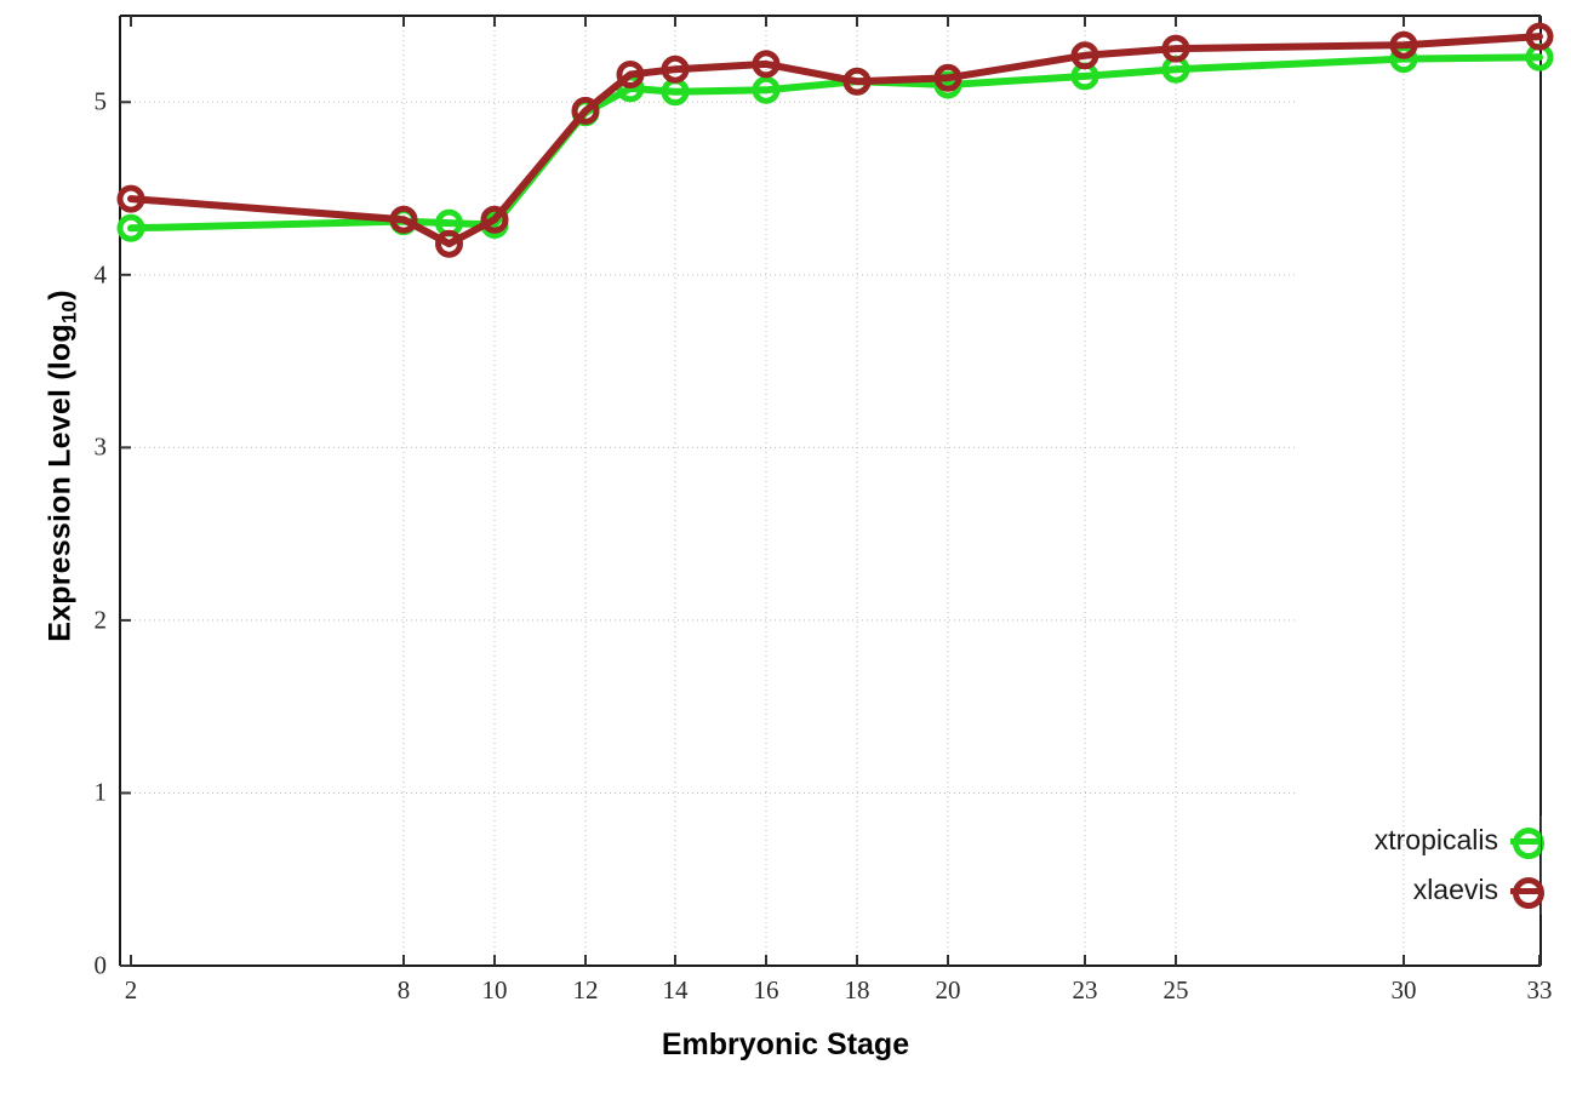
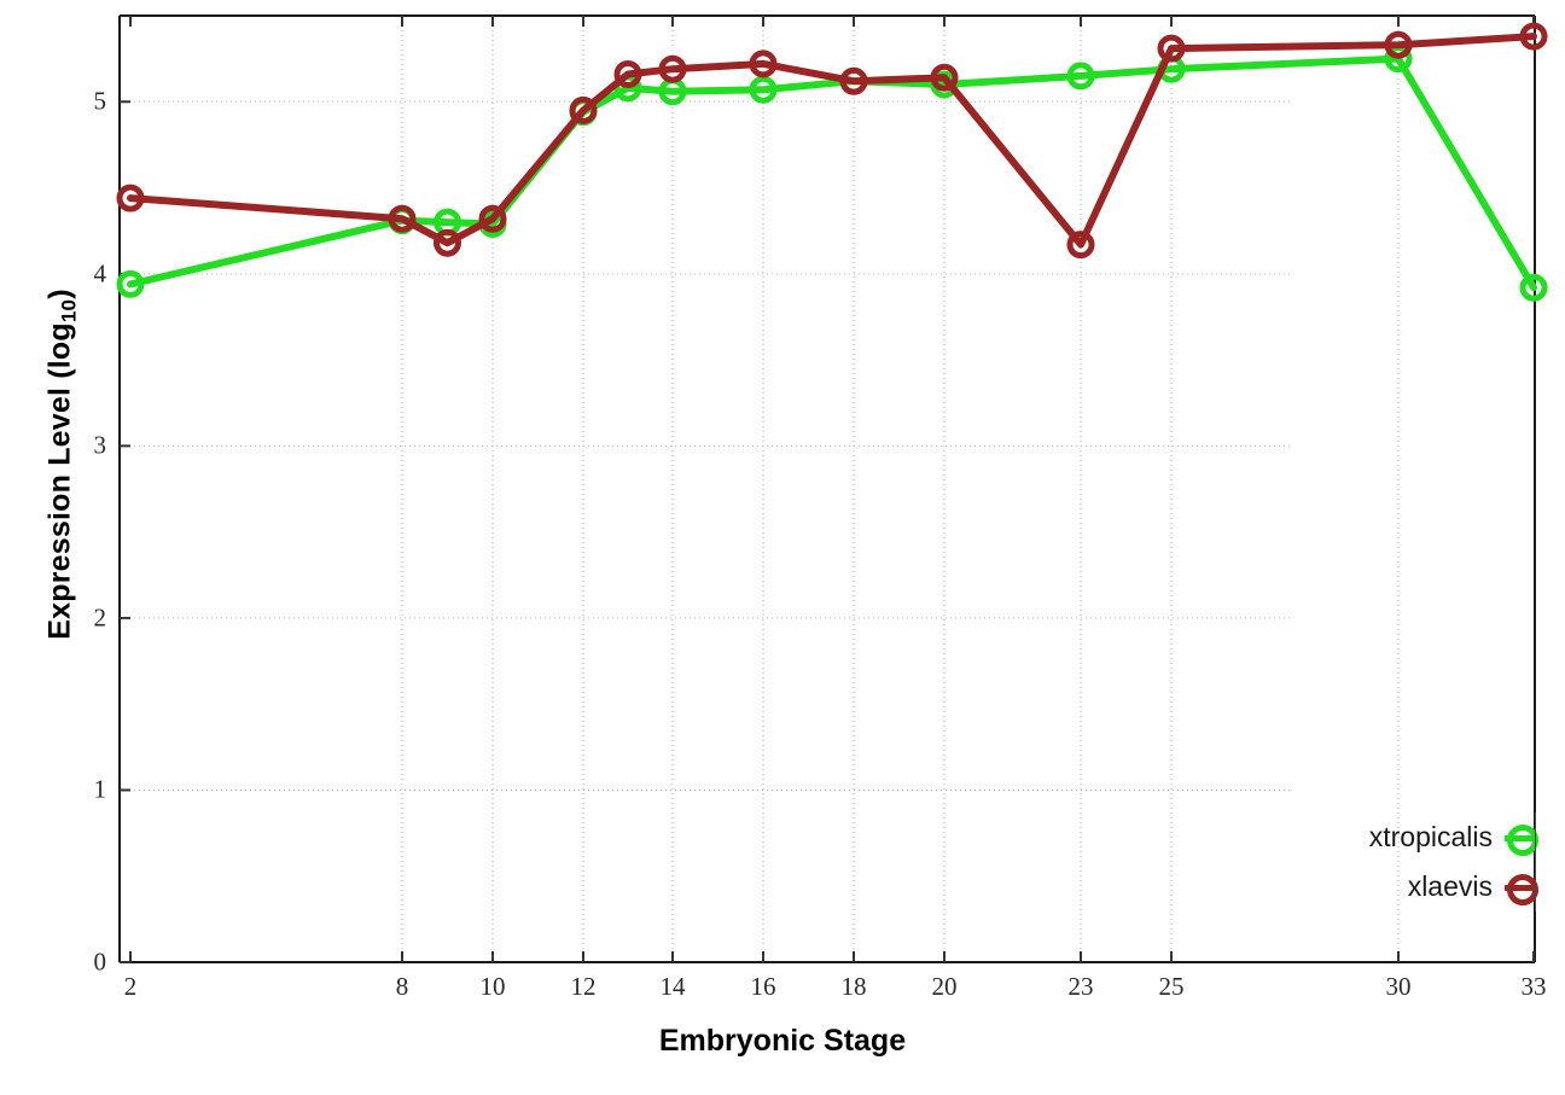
xtropicalis/2: 4.27 -> 3.94
xlaevis/23: 5.27 -> 4.17
xtropicalis/33: 5.26 -> 3.92
